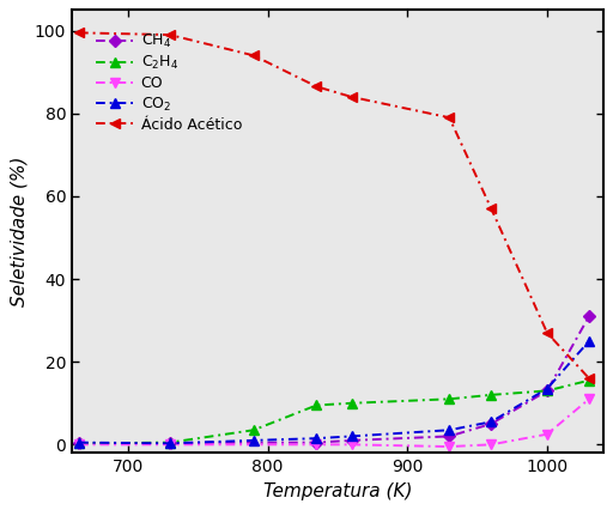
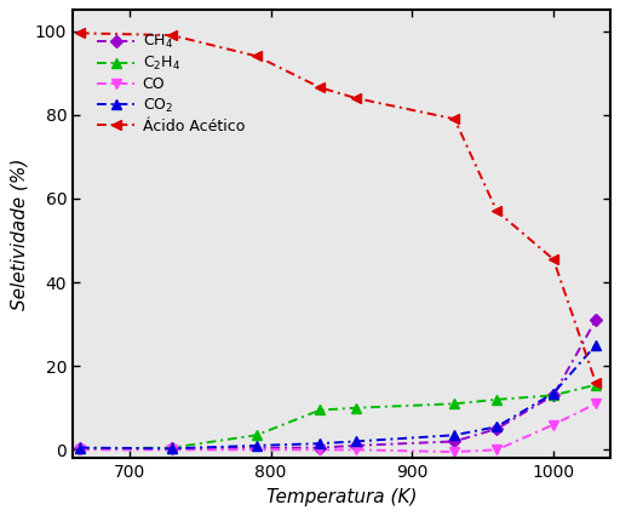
CO/1000: 2.5 -> 6.0
Ácido Acético/1000: 27.0 -> 45.5
